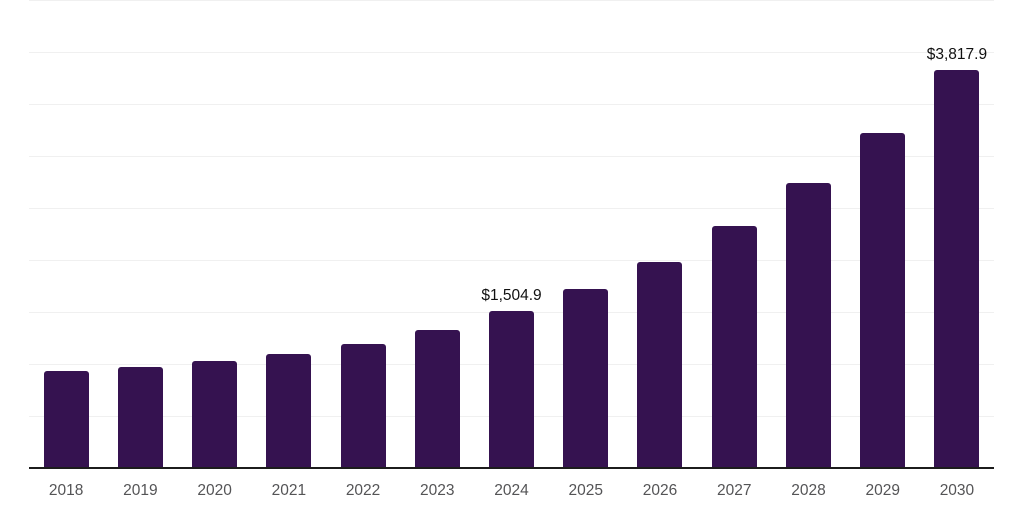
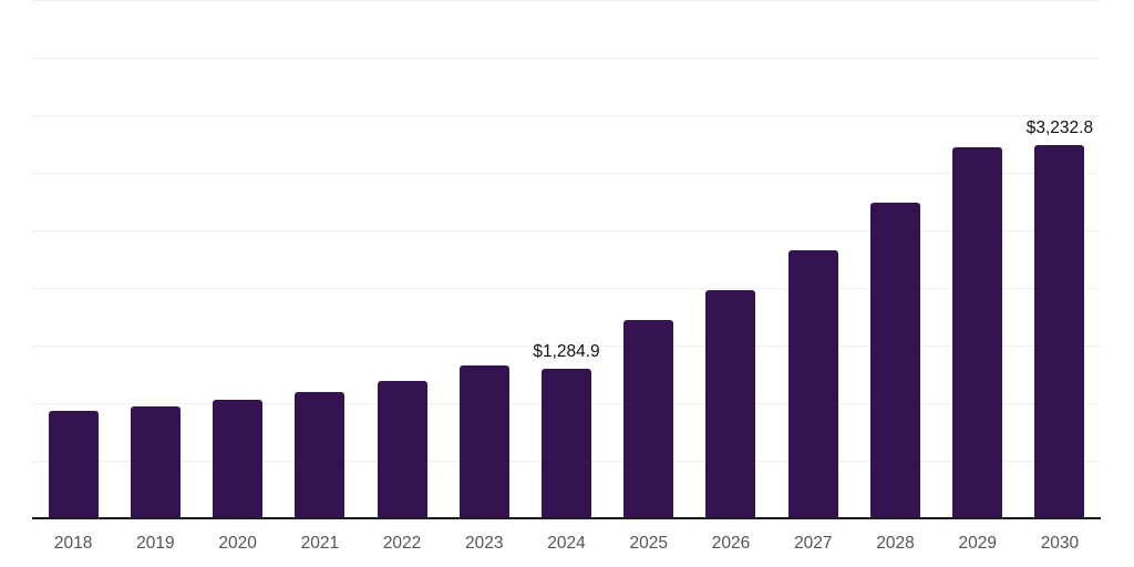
2024: $1,504.9 -> $1,284.9
2030: $3,817.9 -> $3,232.8
